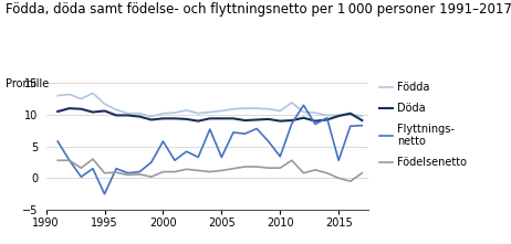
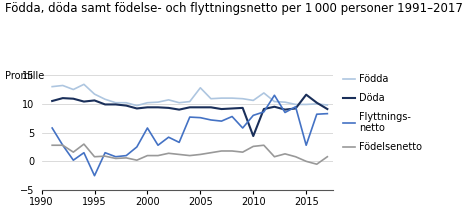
Födda/2005: 10.6 -> 12.8
Flyttnings- netto/2005: 3.3 -> 7.6
Döda/2010: 9.0 -> 4.4
Flyttnings- netto/2010: 3.4 -> 8.0
Födelsenetto/2010: 1.6 -> 2.6
Döda/2015: 9.8 -> 11.6
